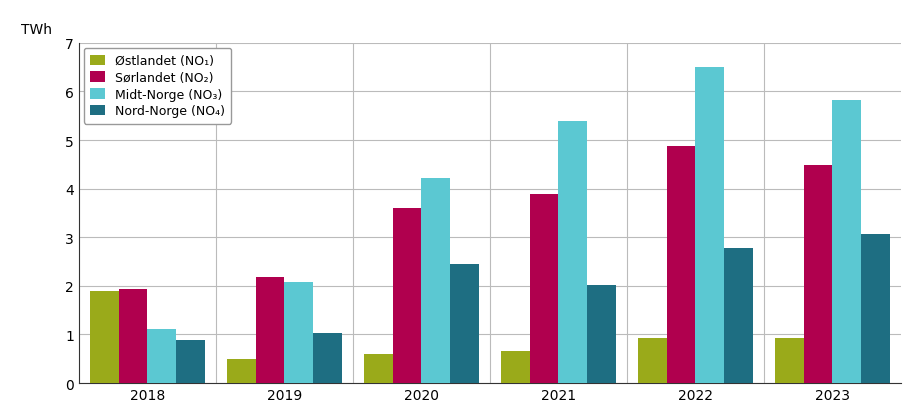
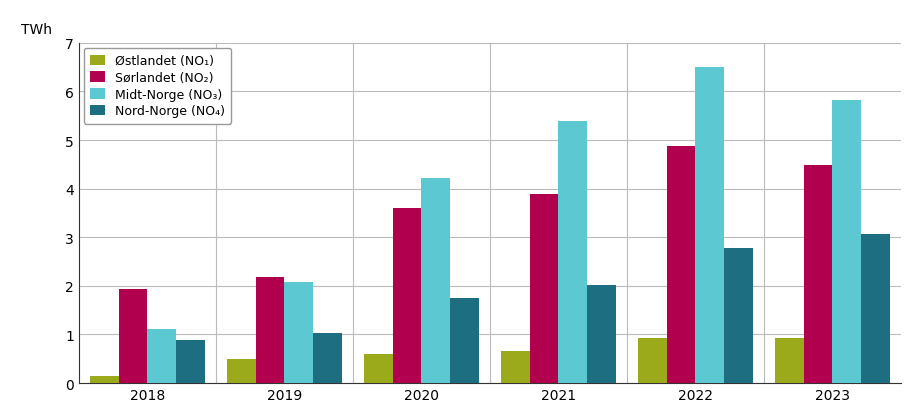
Østlandet (NO₁)/2018: 1.90 -> 0.15
Nord-Norge (NO₄)/2020: 2.45 -> 1.75
